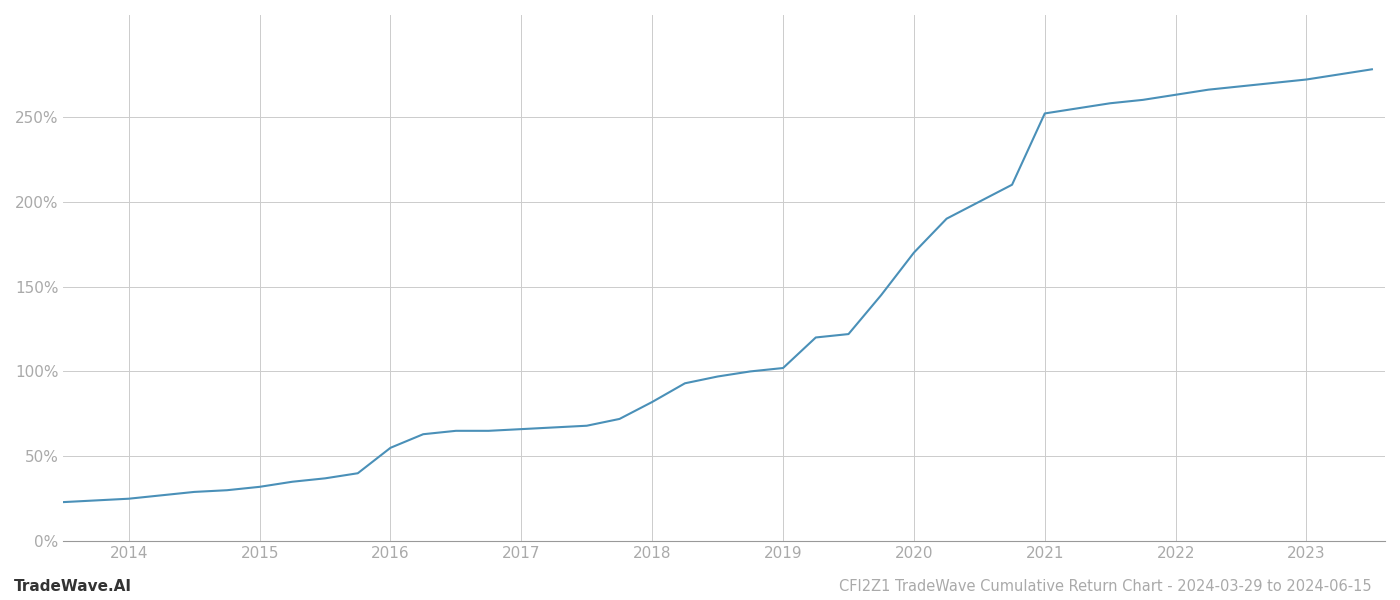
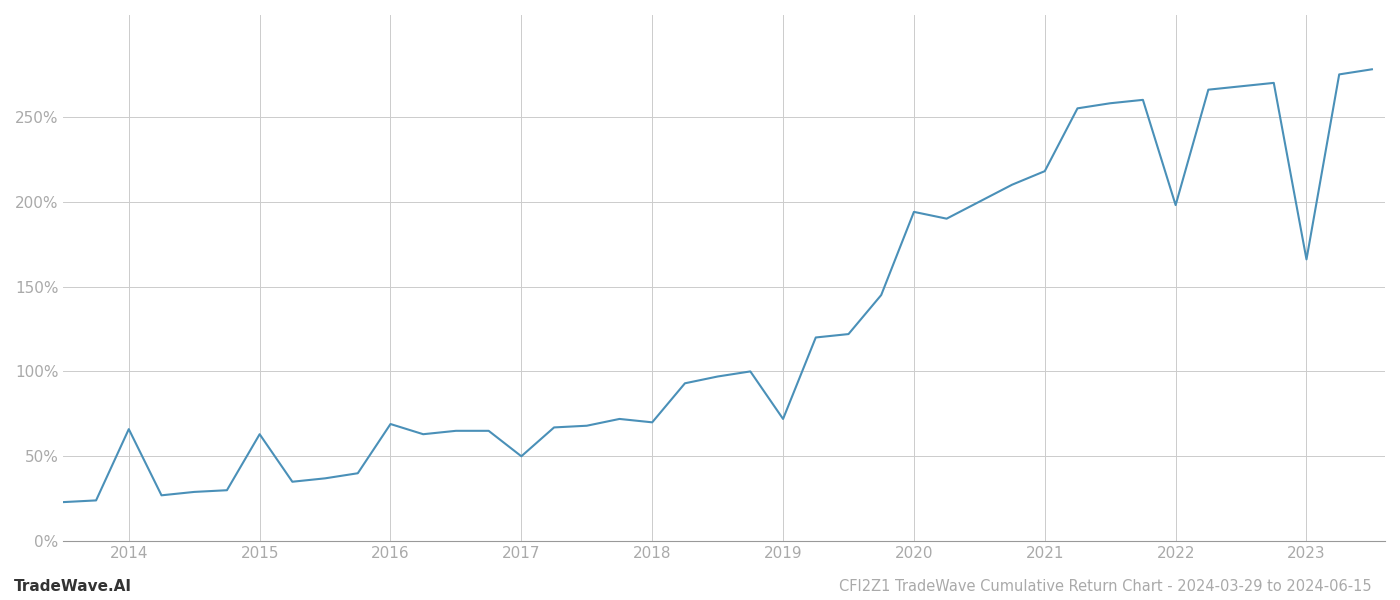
2014: 25% -> 66%
2015: 32% -> 63%
2016: 55% -> 69%
2017: 66% -> 50%
2018: 82% -> 70%
2019: 102% -> 72%
2020: 170% -> 194%
2021: 252% -> 218%
2022: 263% -> 198%
2023: 272% -> 166%
